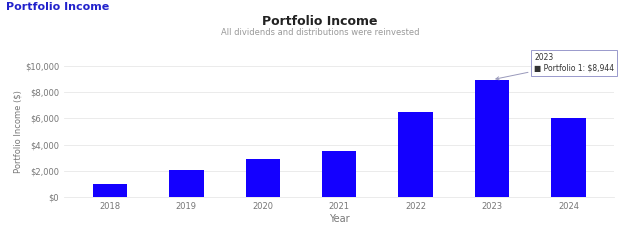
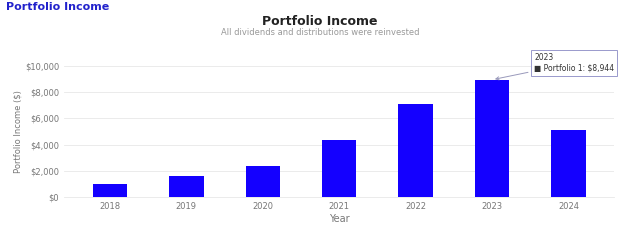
2019: $2,100 -> $1,600
2020: $2,900 -> $2,400
2021: $3,500 -> $4,400
2022: $6,500 -> $7,100
2024: $6,000 -> $5,100
